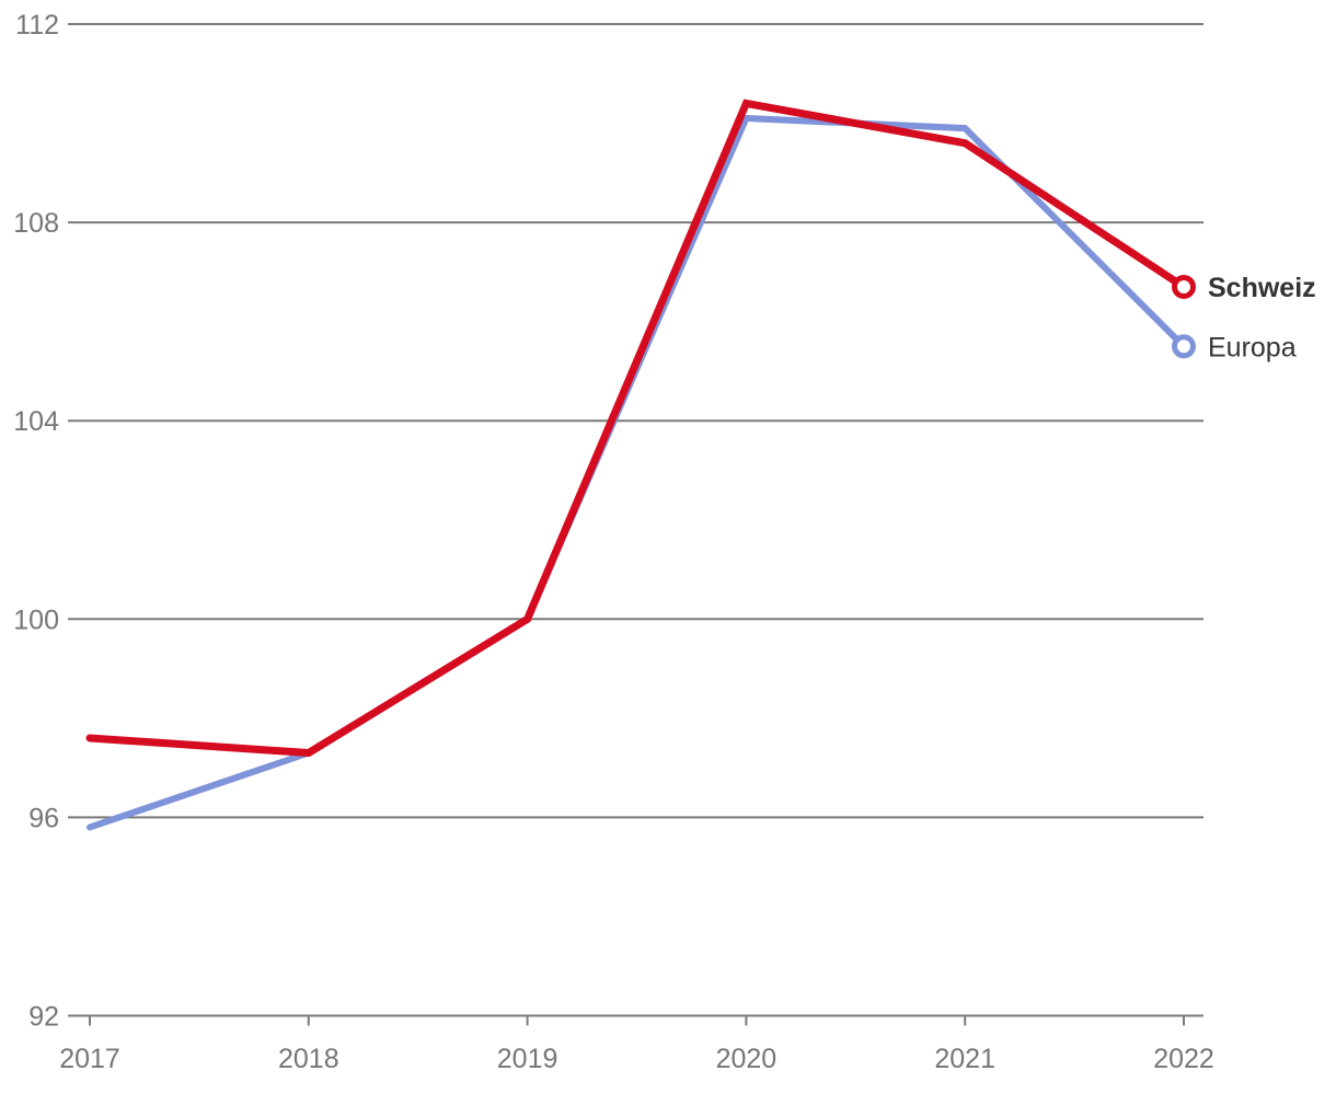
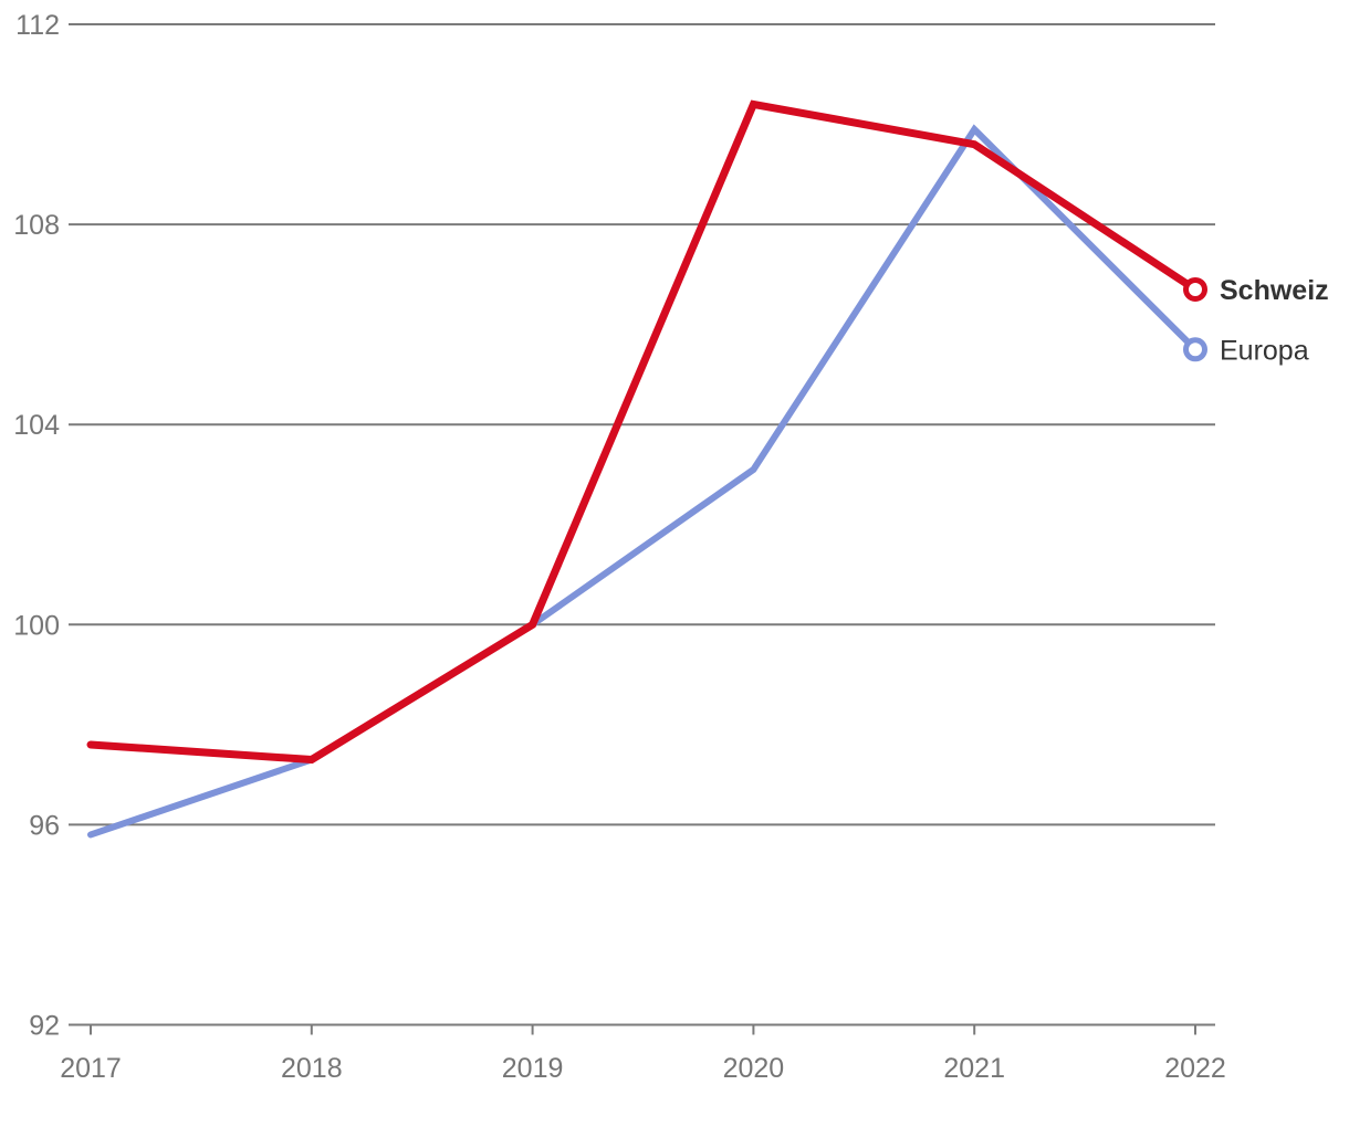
Europa/2020: 110.1 -> 103.1
